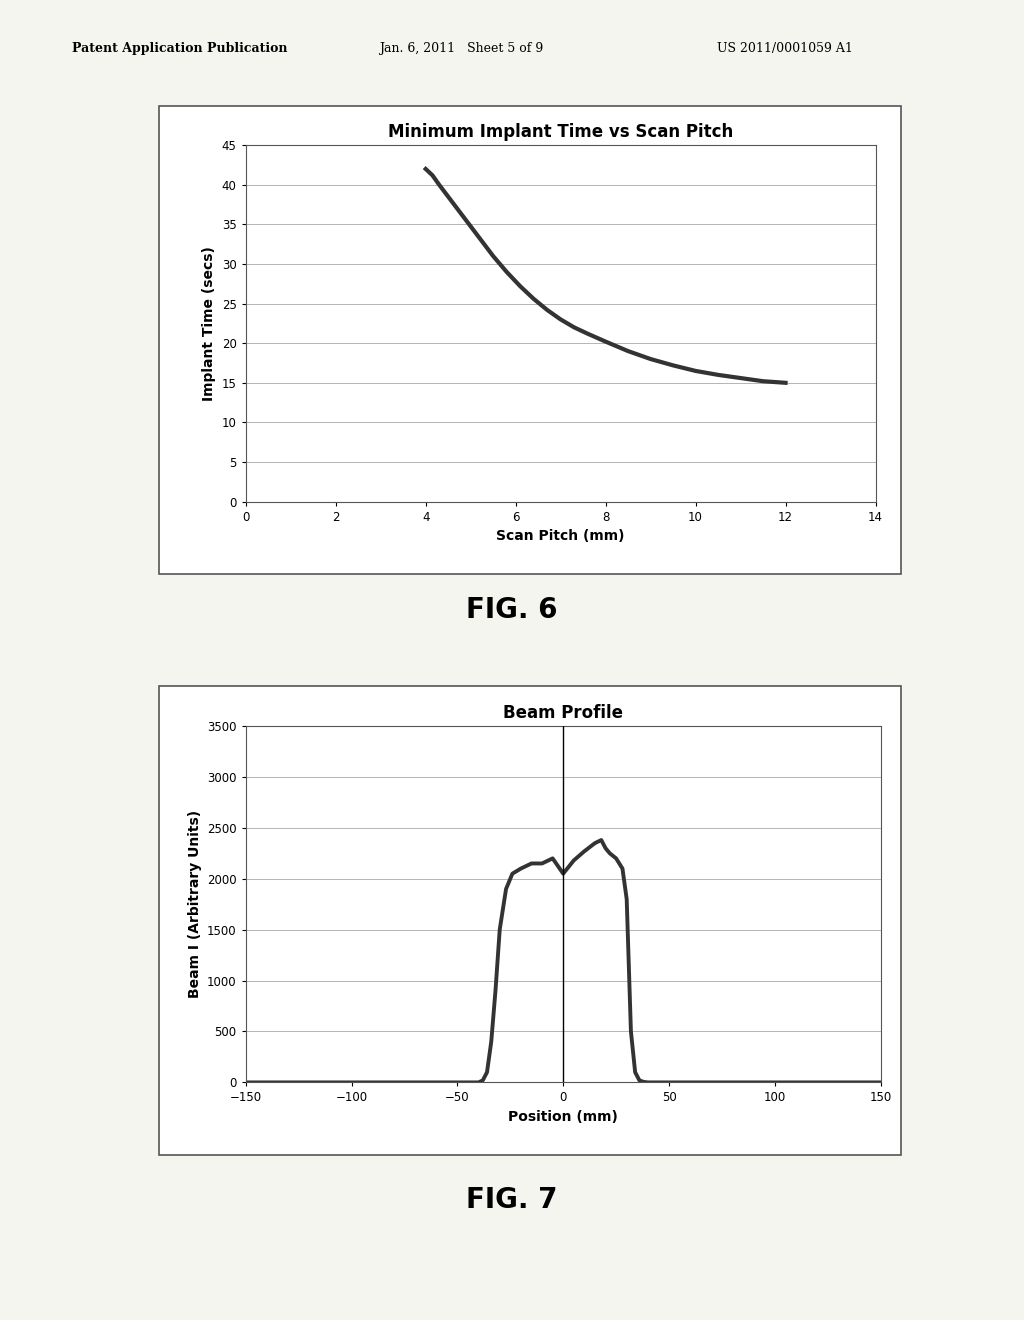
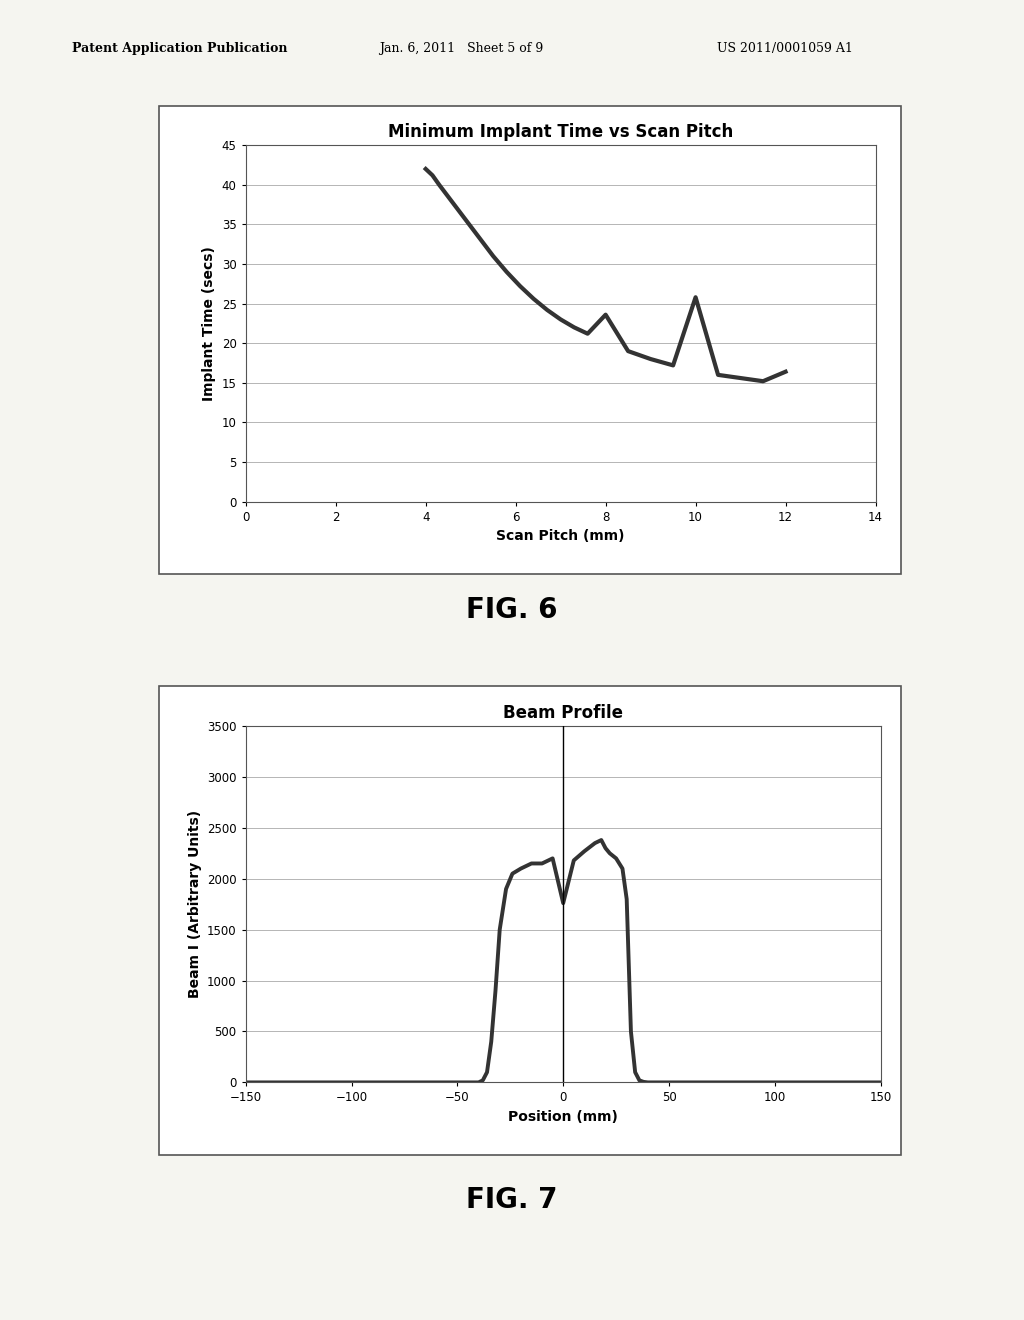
Minimum Implant Time vs Scan Pitch/8: 20.2 -> 23.6
Minimum Implant Time vs Scan Pitch/10: 16.5 -> 25.8
Minimum Implant Time vs Scan Pitch/12: 15.0 -> 16.4
Beam Profile/0: 2050 -> 1760
